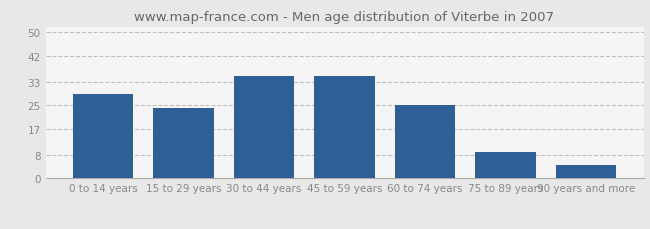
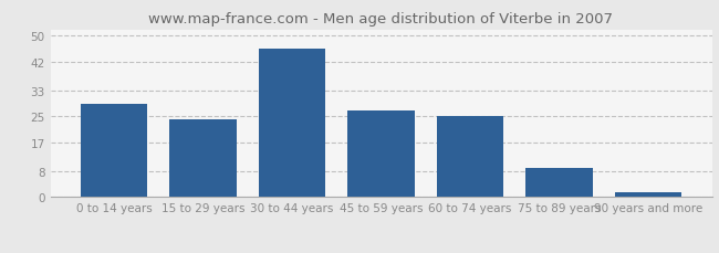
30 to 44 years: 35.0 -> 46.0
45 to 59 years: 35.0 -> 27.0
90 years and more: 4.5 -> 1.5
